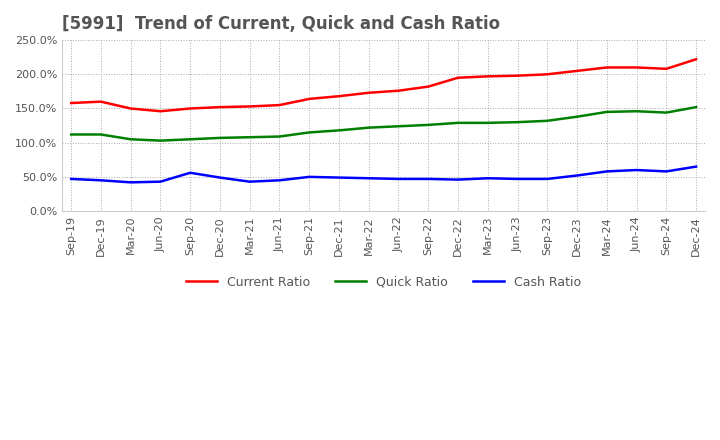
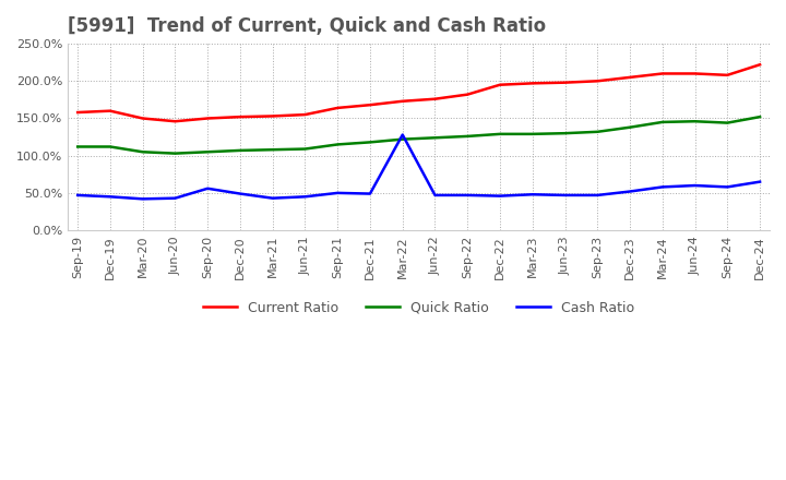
Cash Ratio/Mar-22: 48% -> 128%
